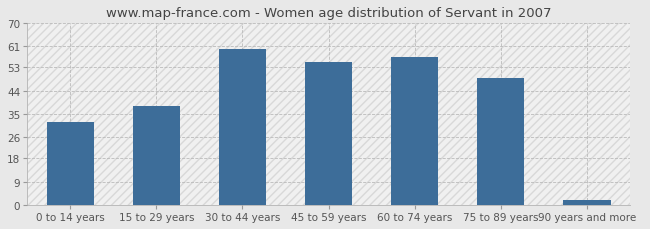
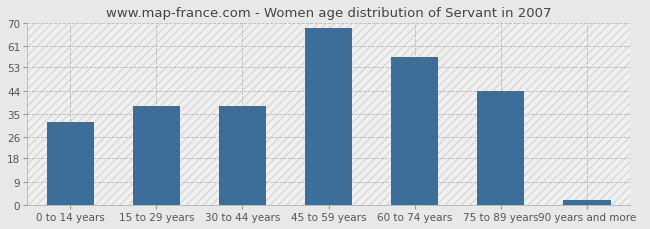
30 to 44 years: 60 -> 38
45 to 59 years: 55 -> 68
75 to 89 years: 49 -> 44
